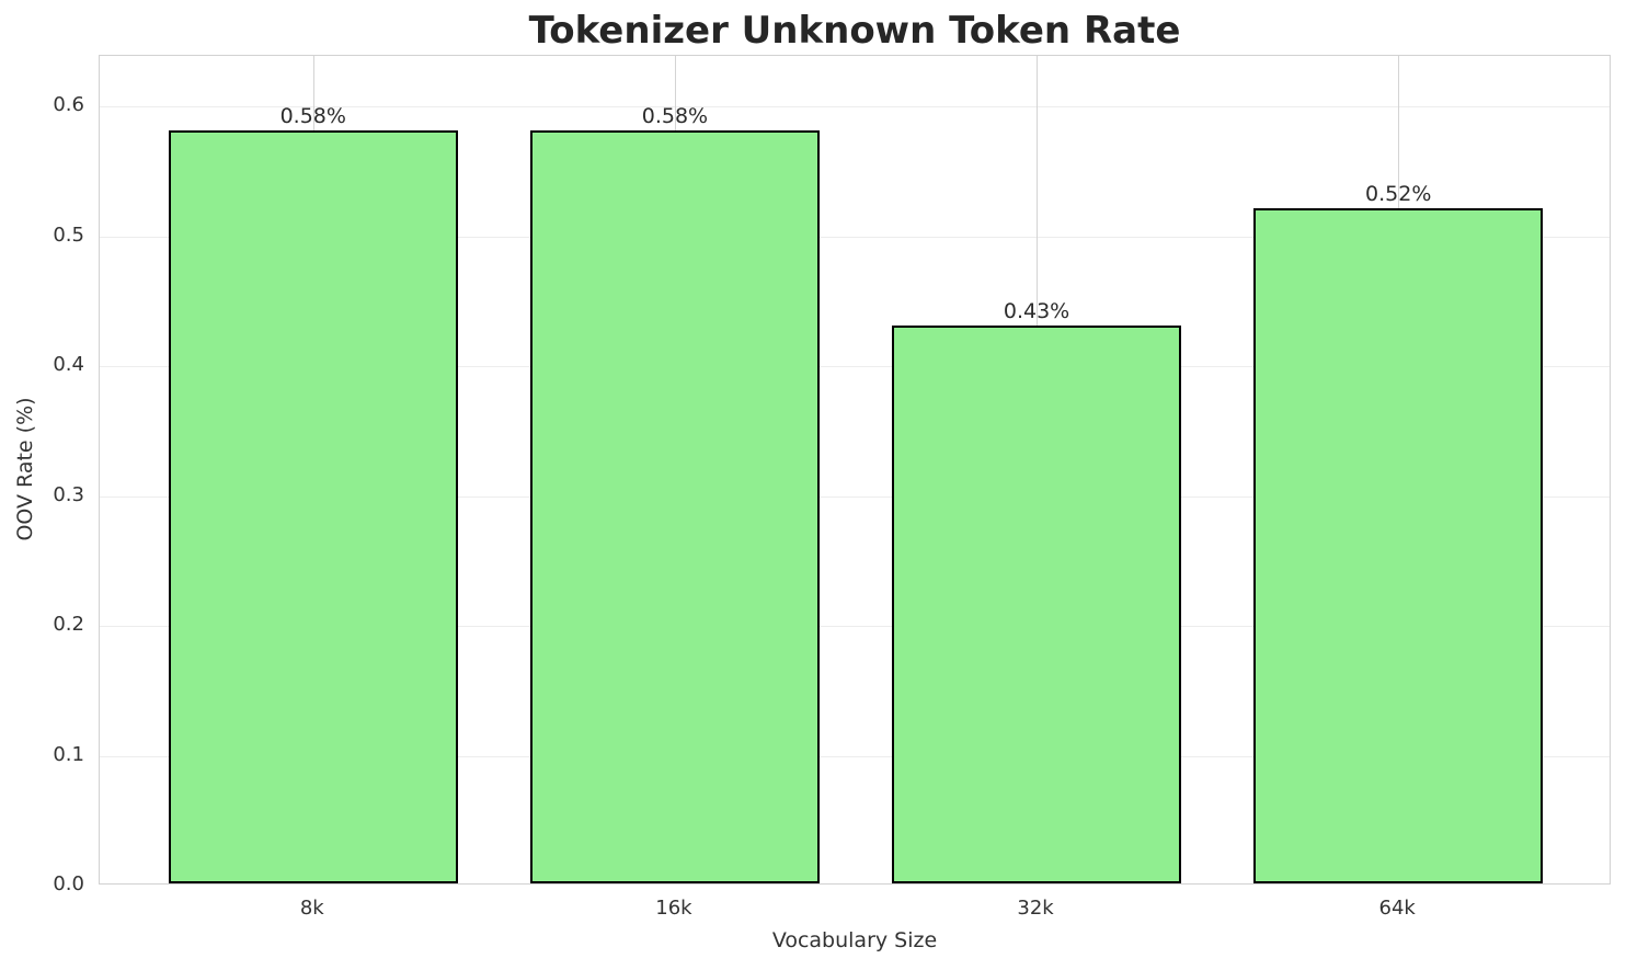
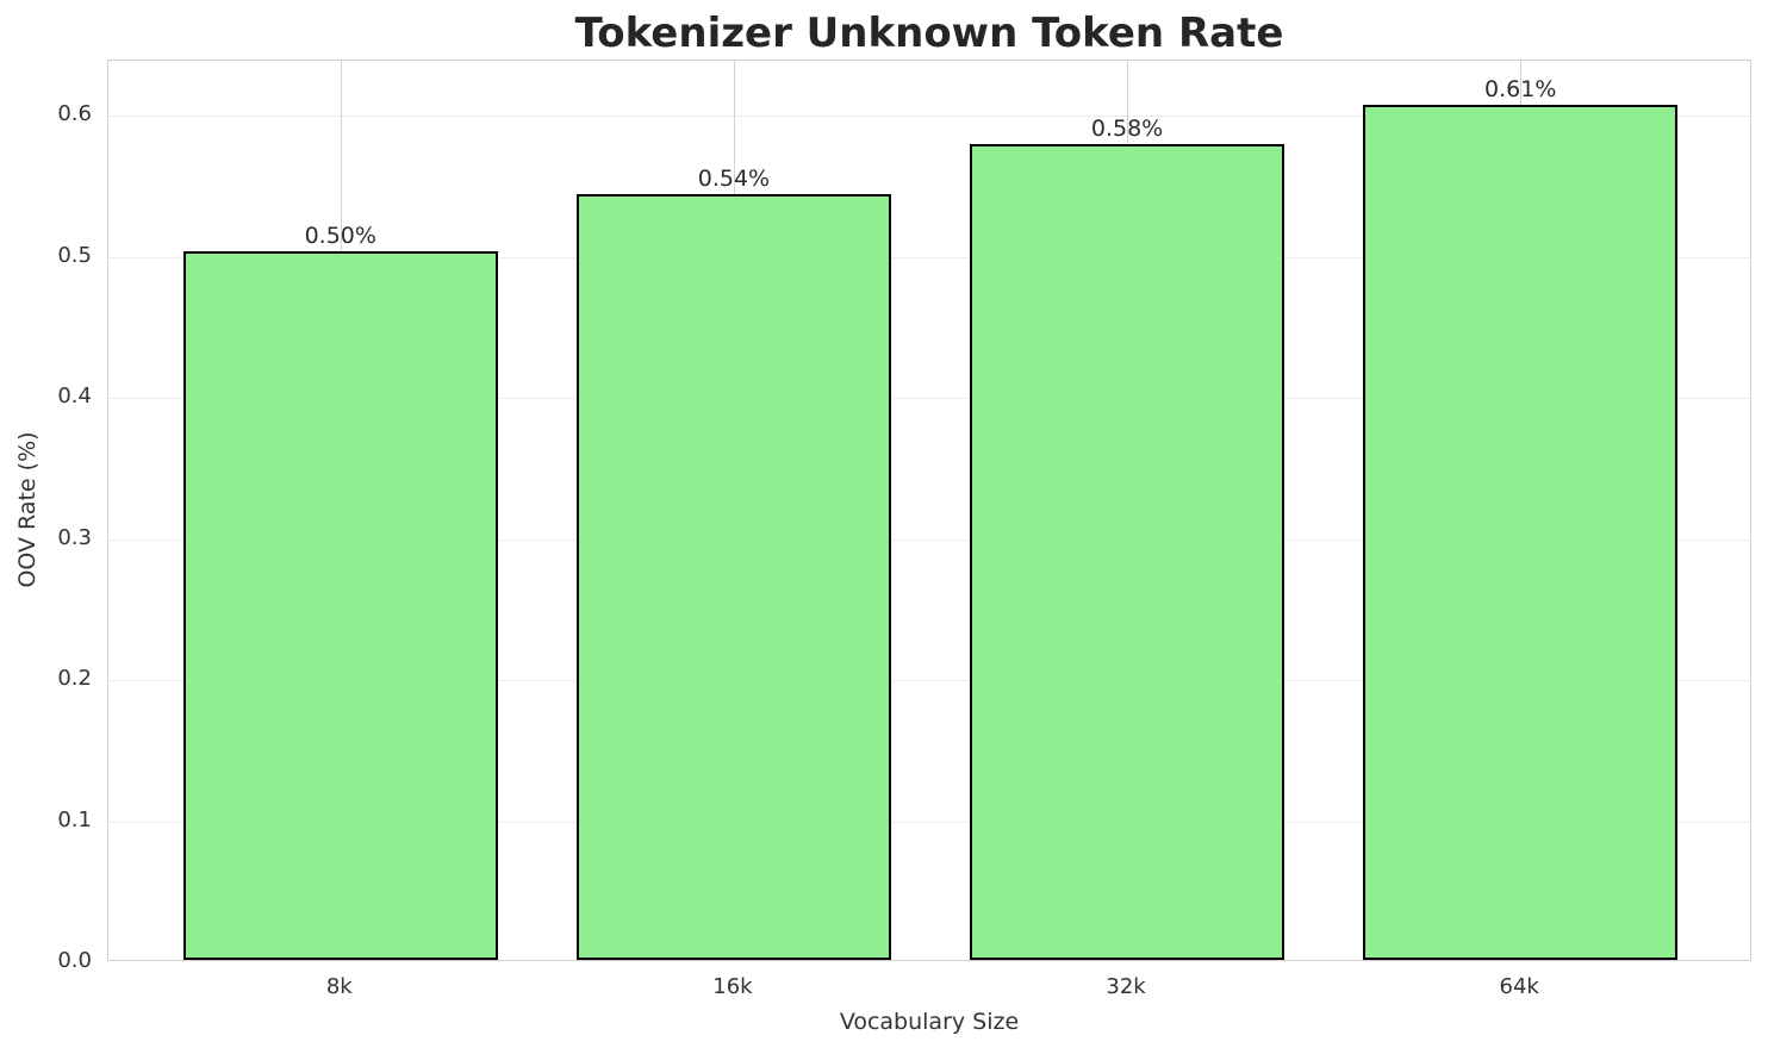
8k: 0.58% -> 0.50%
16k: 0.58% -> 0.54%
32k: 0.43% -> 0.58%
64k: 0.52% -> 0.61%
